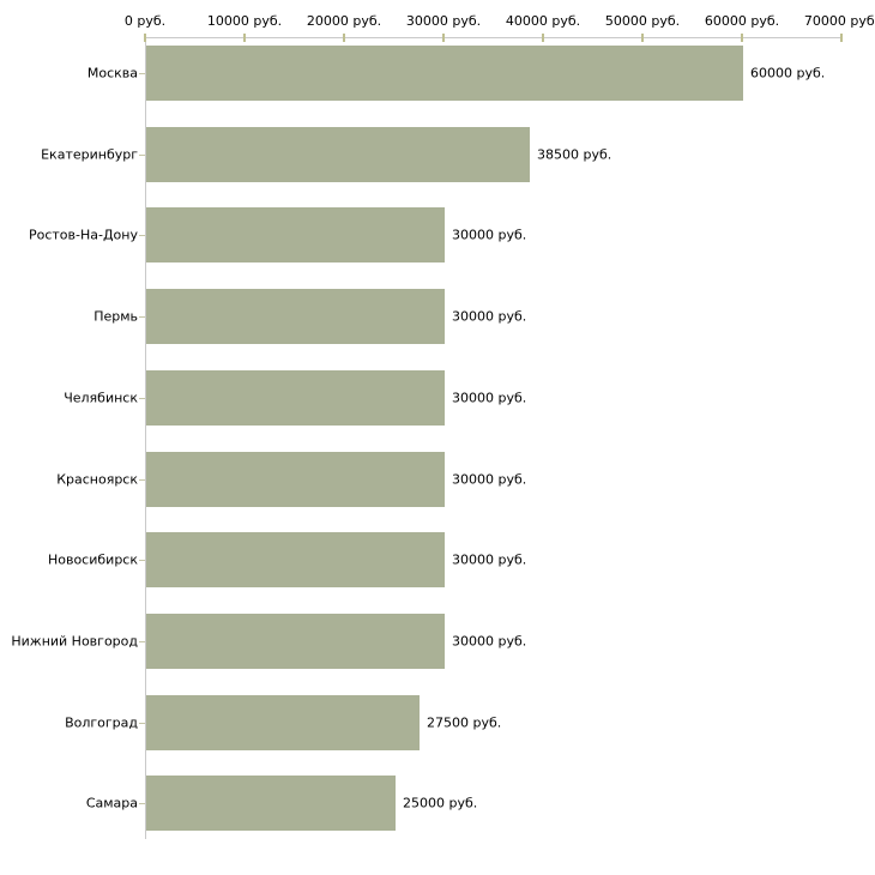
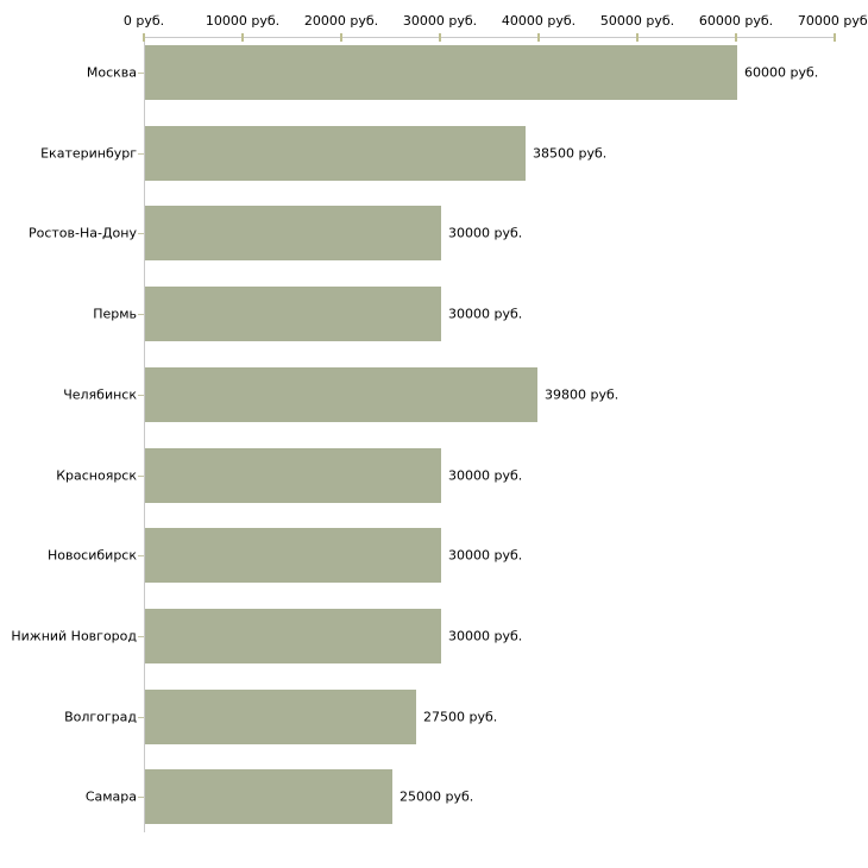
Челябинск: 30000 -> 39800
